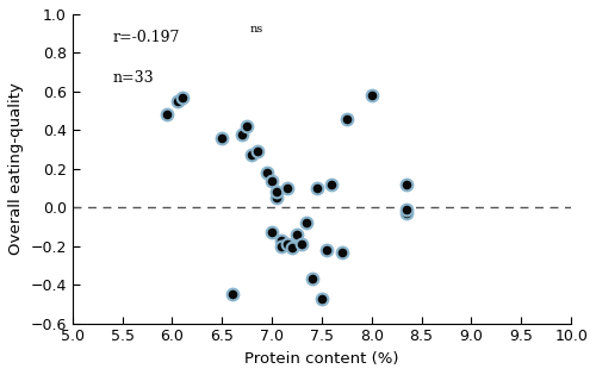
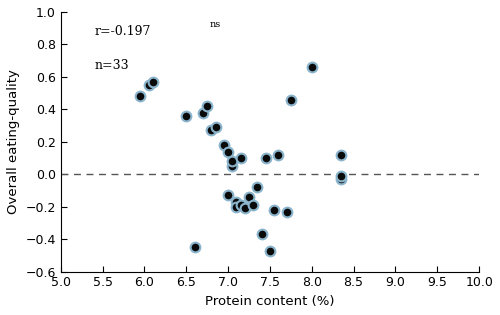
8.0: 0.58 -> 0.66
